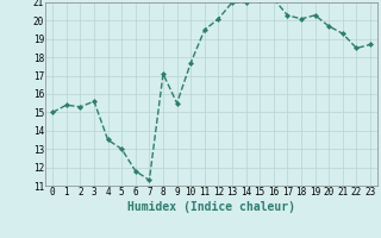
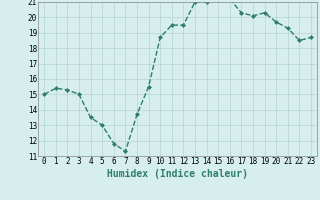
3: 15.6 -> 15.0
8: 17.1 -> 13.7
10: 17.7 -> 18.7
12: 20.1 -> 19.5
